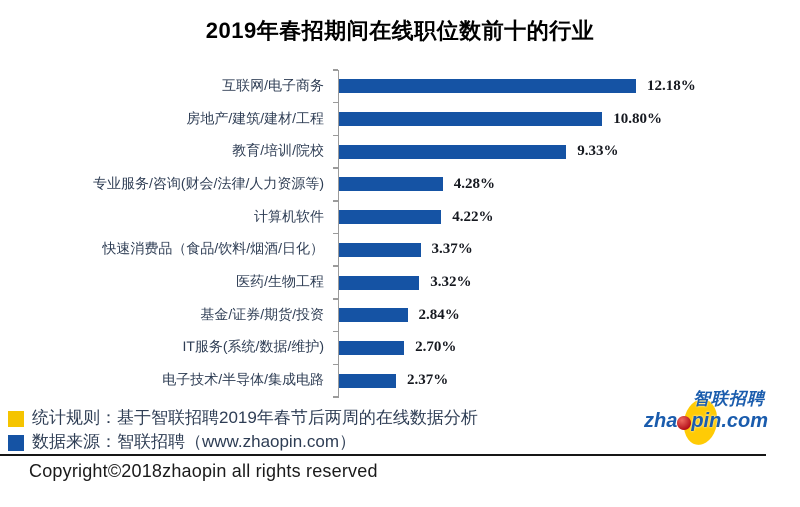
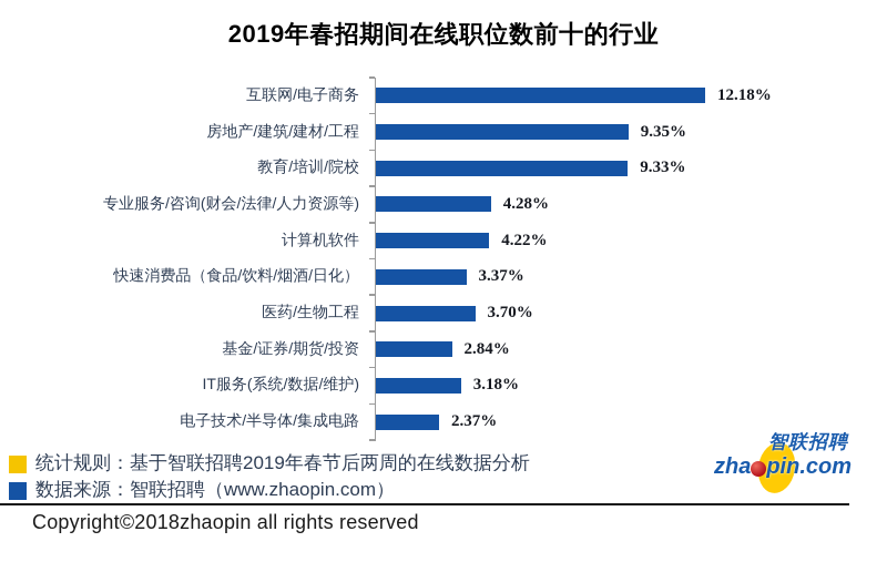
房地产/建筑/建材/工程: 10.80% -> 9.35%
医药/生物工程: 3.32% -> 3.70%
IT服务(系统/数据/维护): 2.70% -> 3.18%
